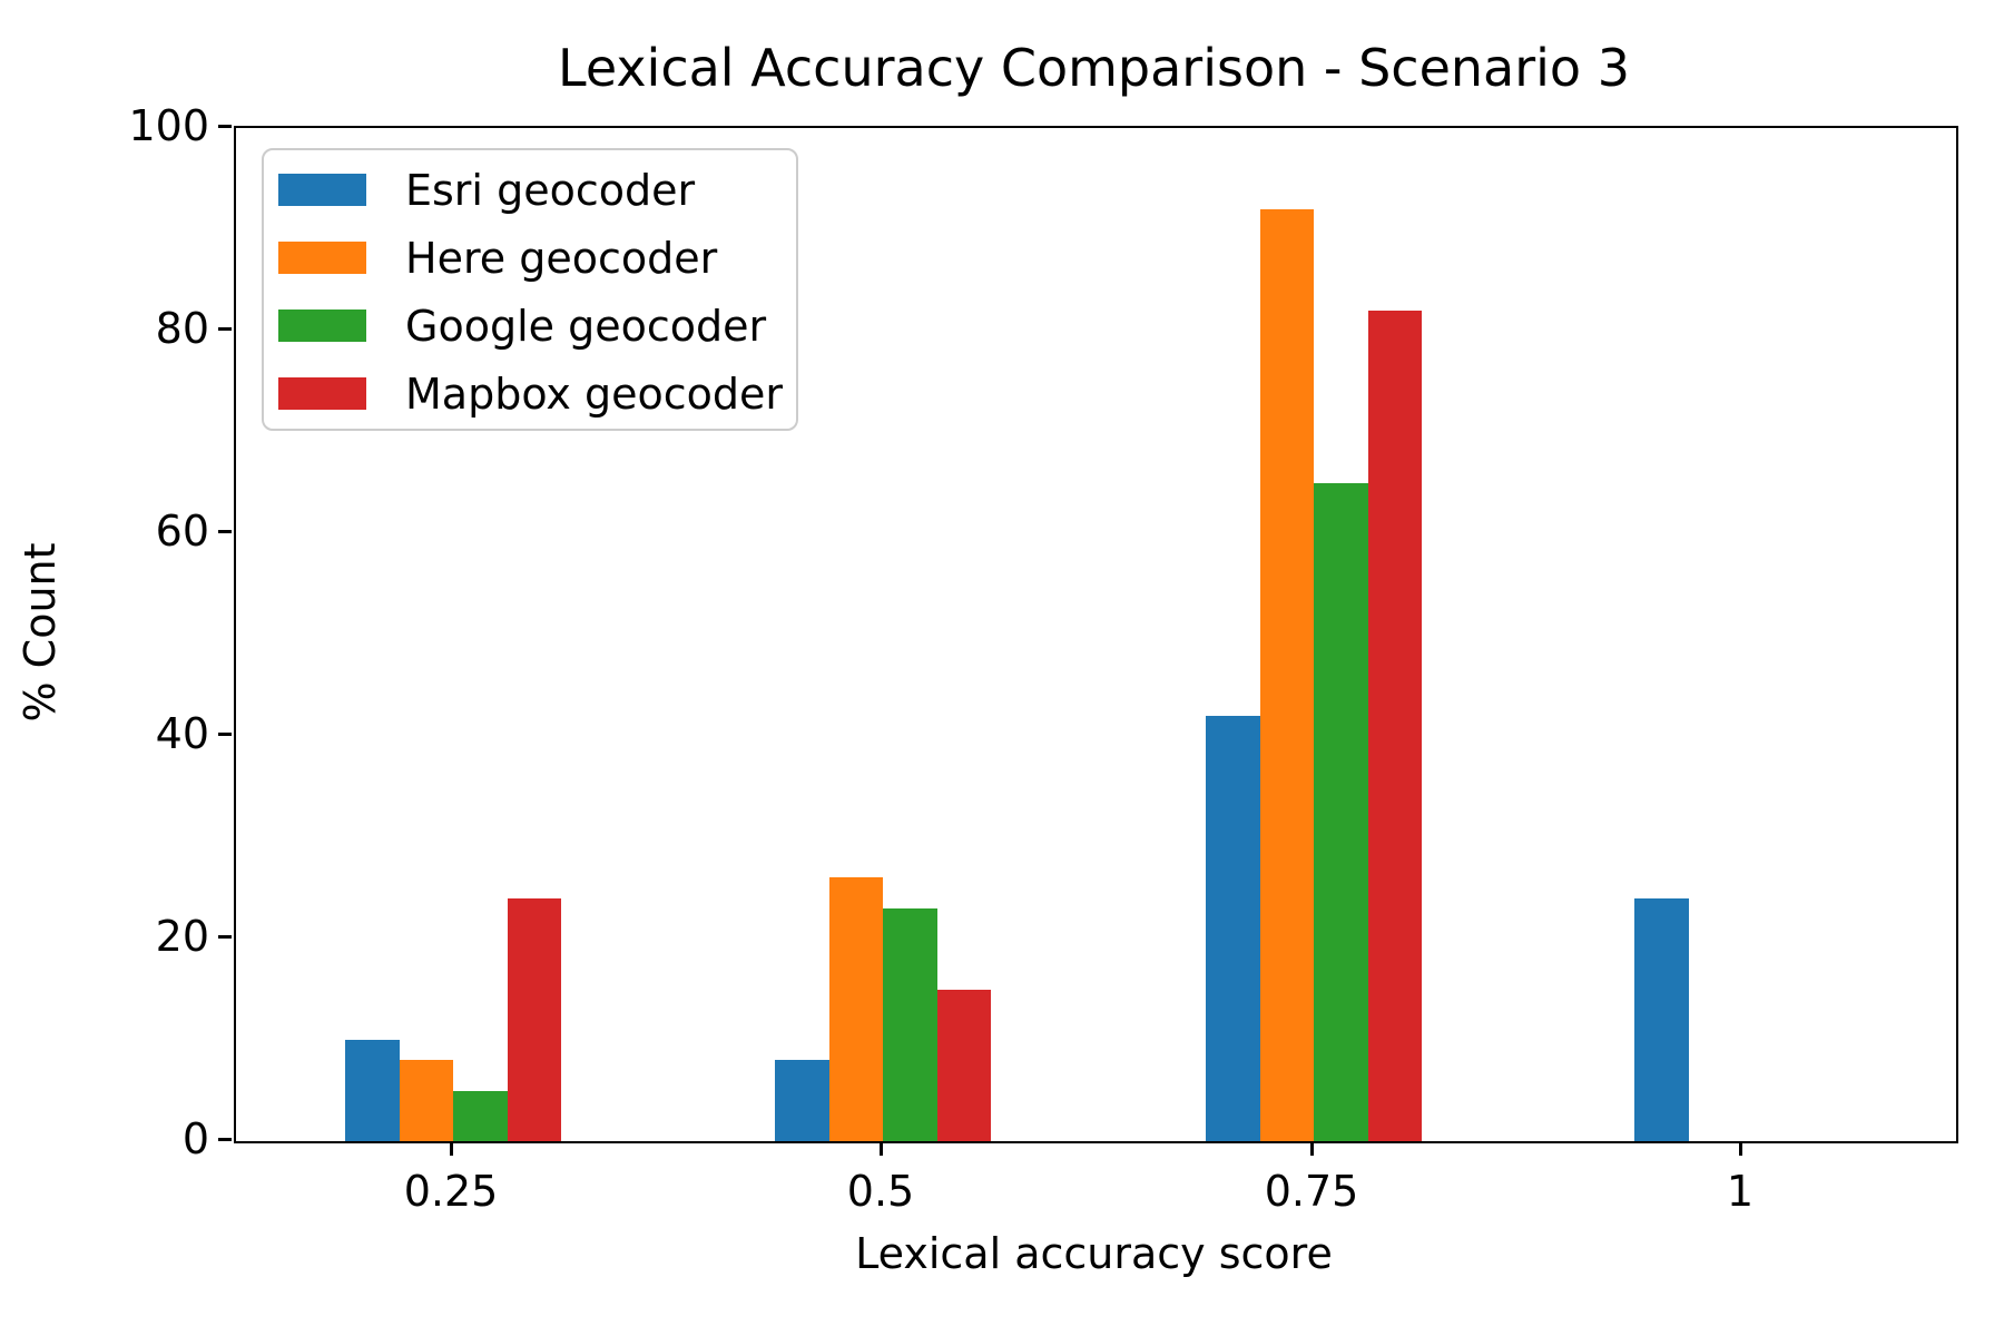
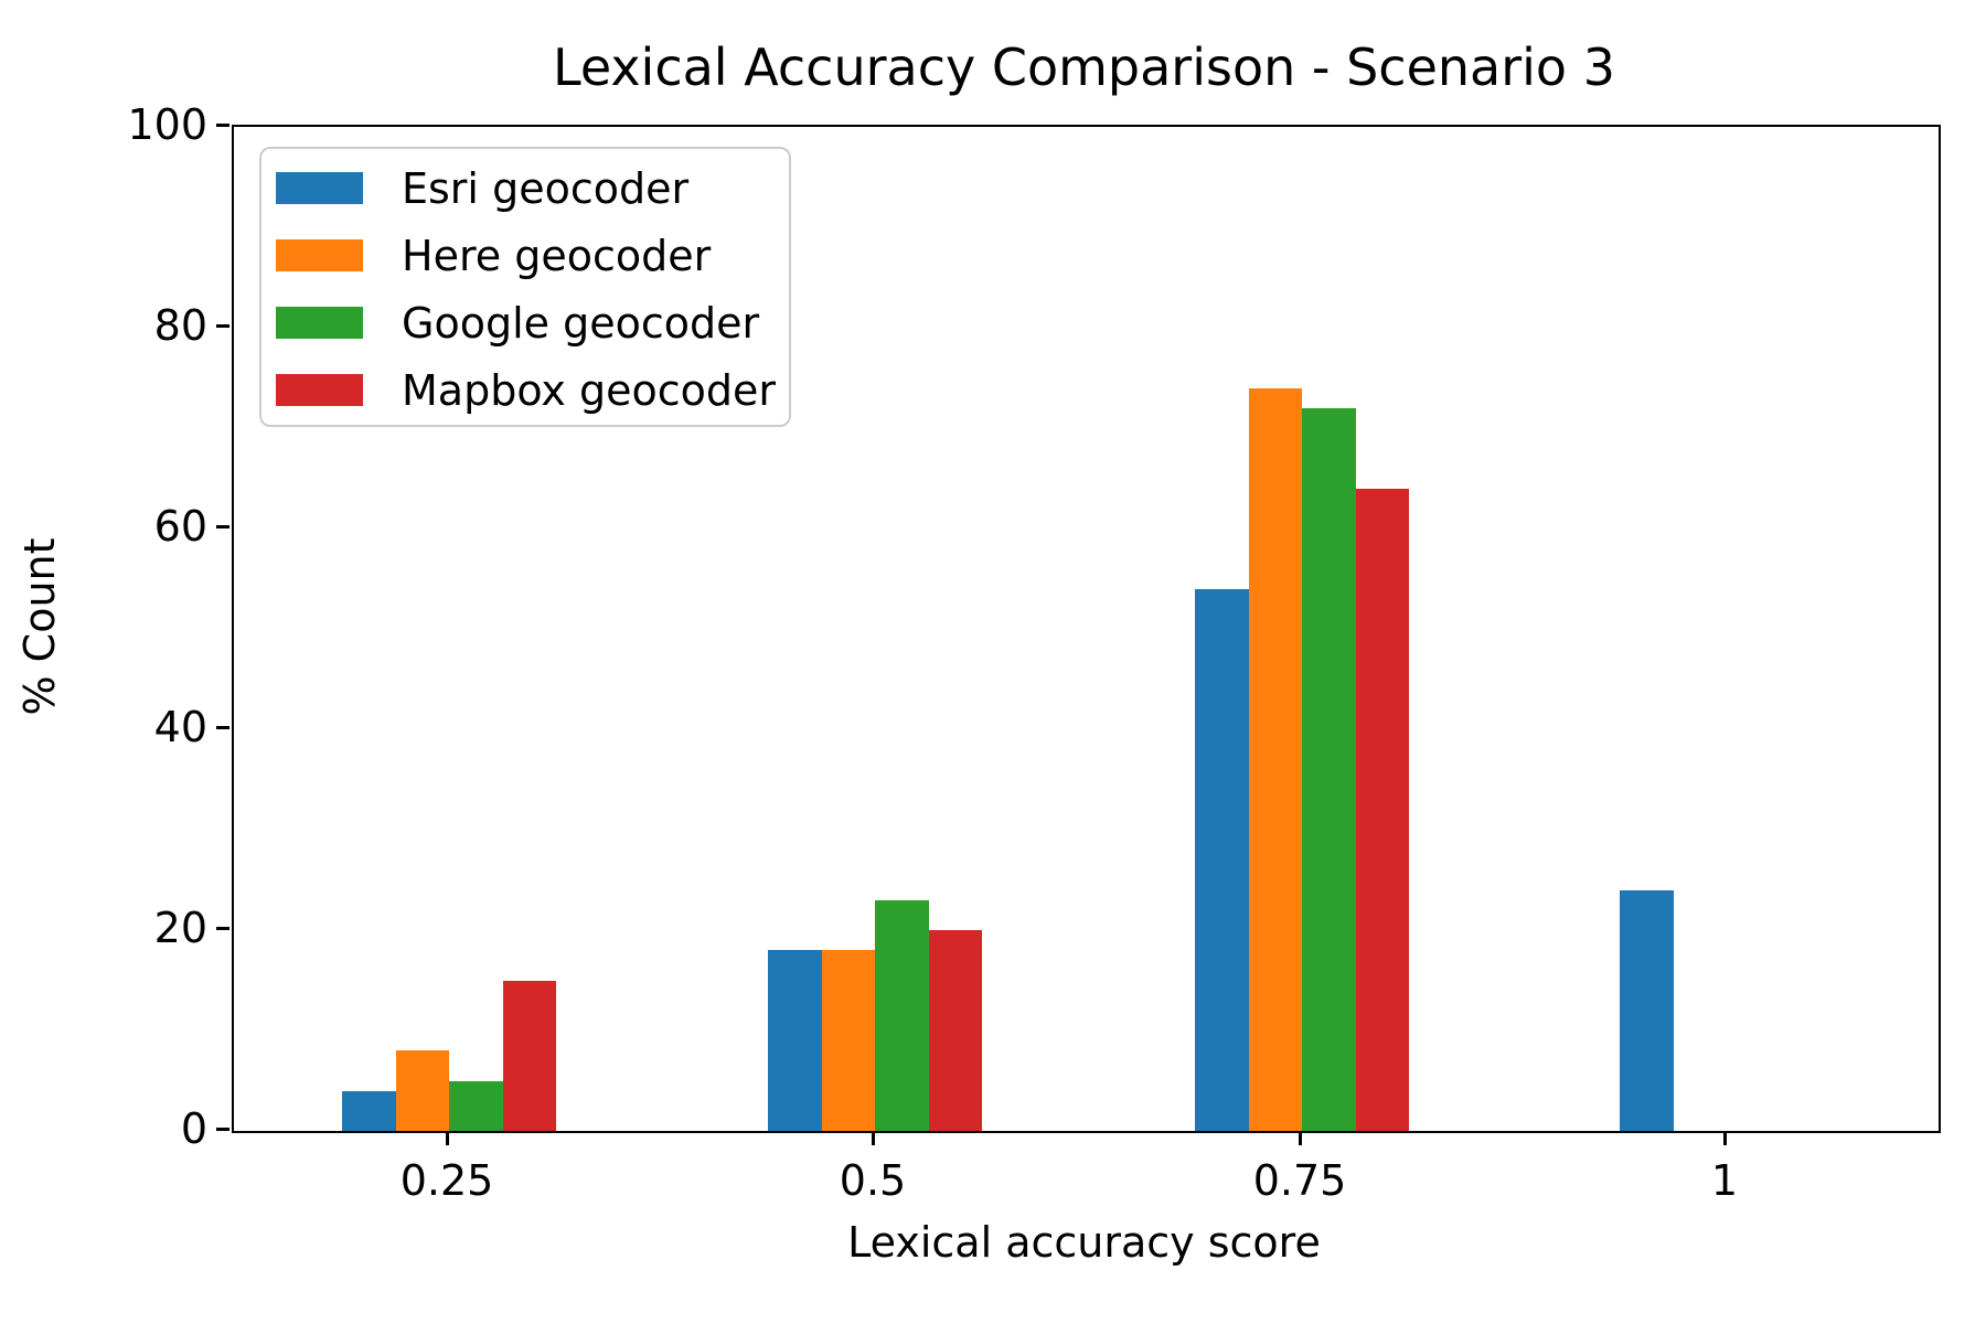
Esri geocoder/0.25: 10 -> 4
Mapbox geocoder/0.25: 24 -> 15
Esri geocoder/0.5: 8 -> 18
Here geocoder/0.5: 26 -> 18
Mapbox geocoder/0.5: 15 -> 20
Esri geocoder/0.75: 42 -> 54
Here geocoder/0.75: 92 -> 74
Google geocoder/0.75: 65 -> 72
Mapbox geocoder/0.75: 82 -> 64
